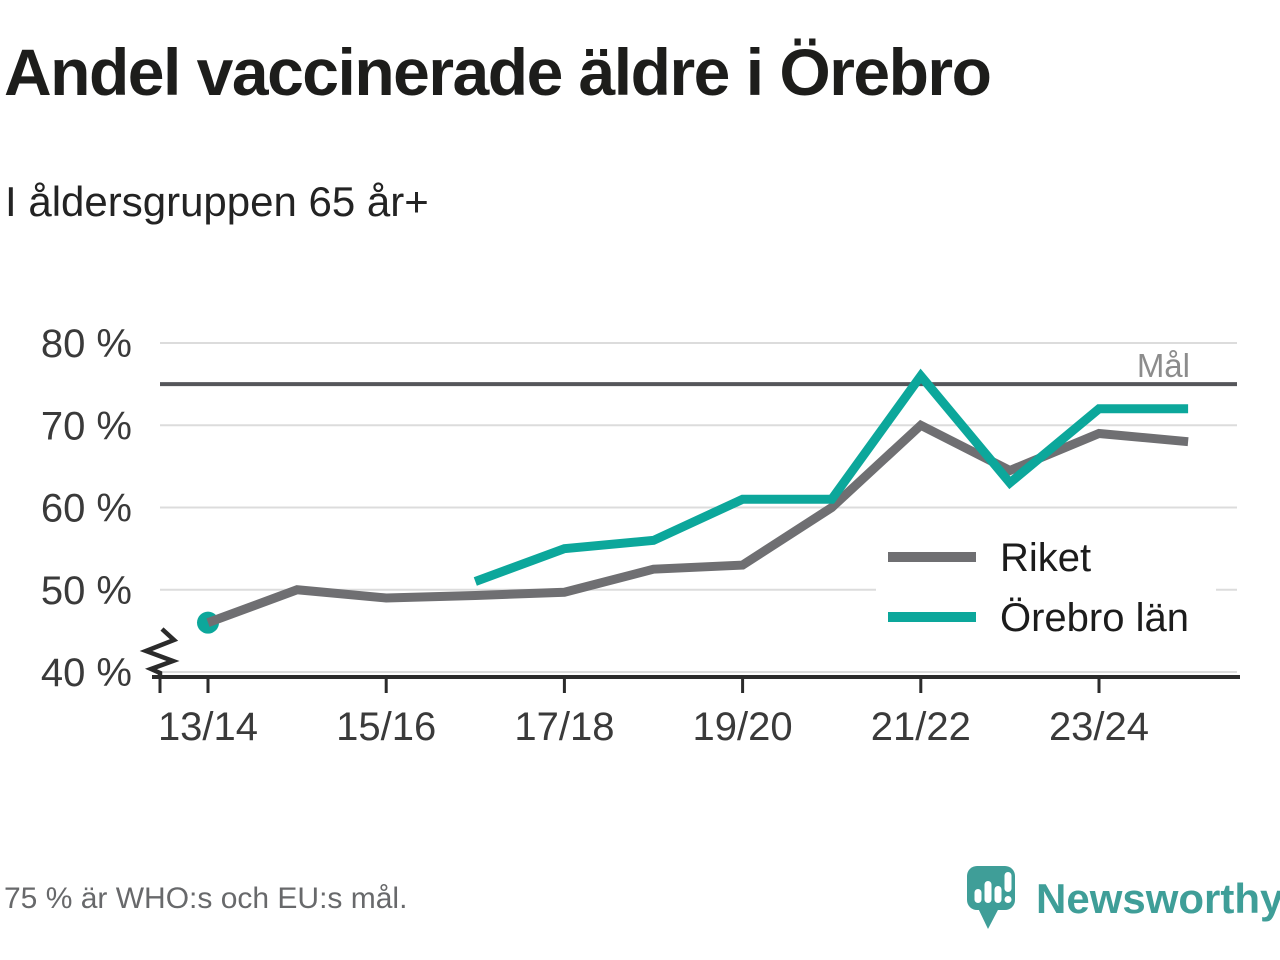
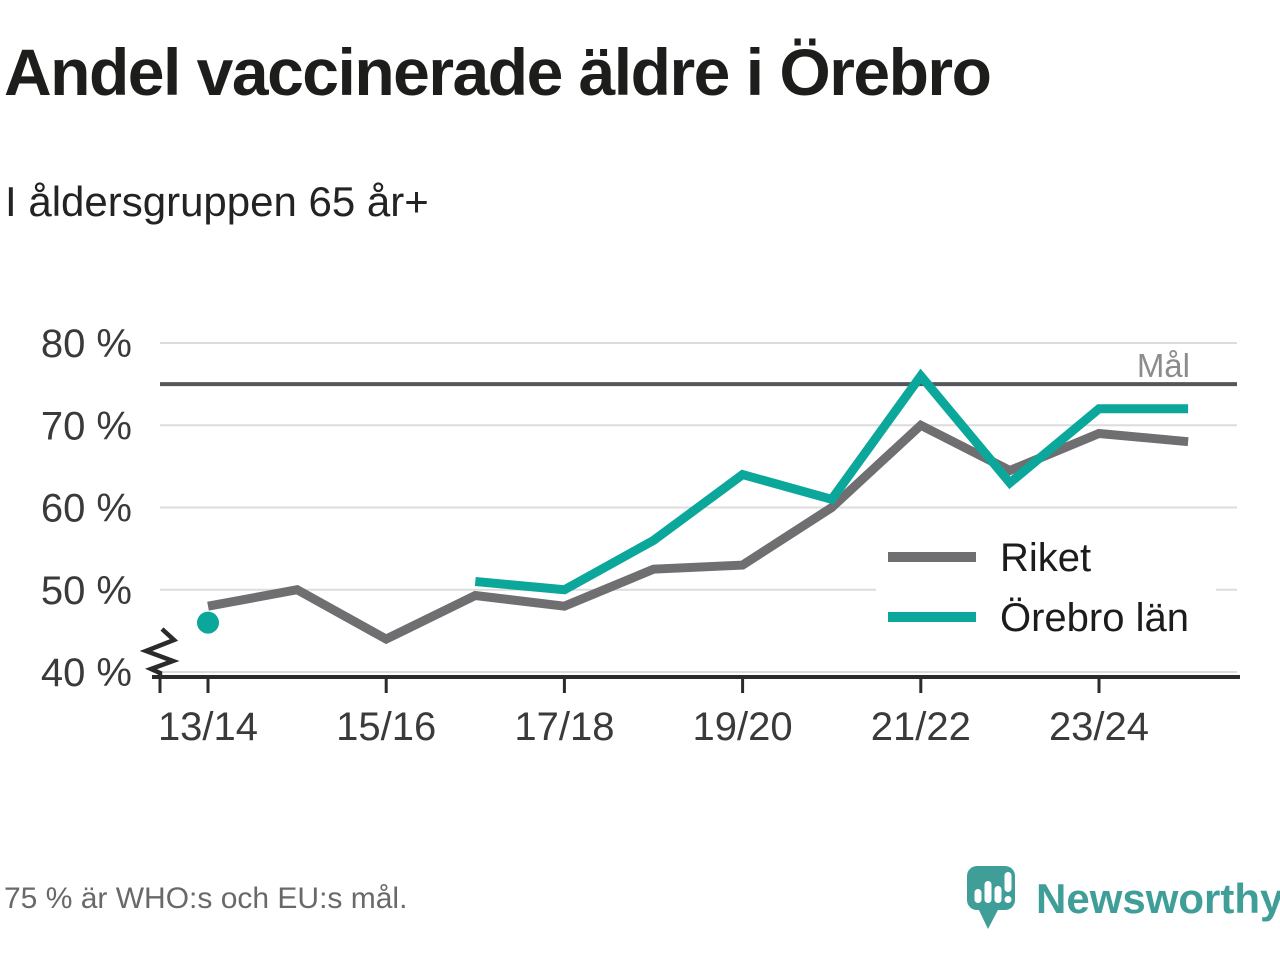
Riket/13/14: 46% -> 48%
Riket/15/16: 49% -> 44%
Riket/17/18: 50% -> 48%
Örebro län/17/18: 55% -> 50%
Örebro län/19/20: 61% -> 64%
